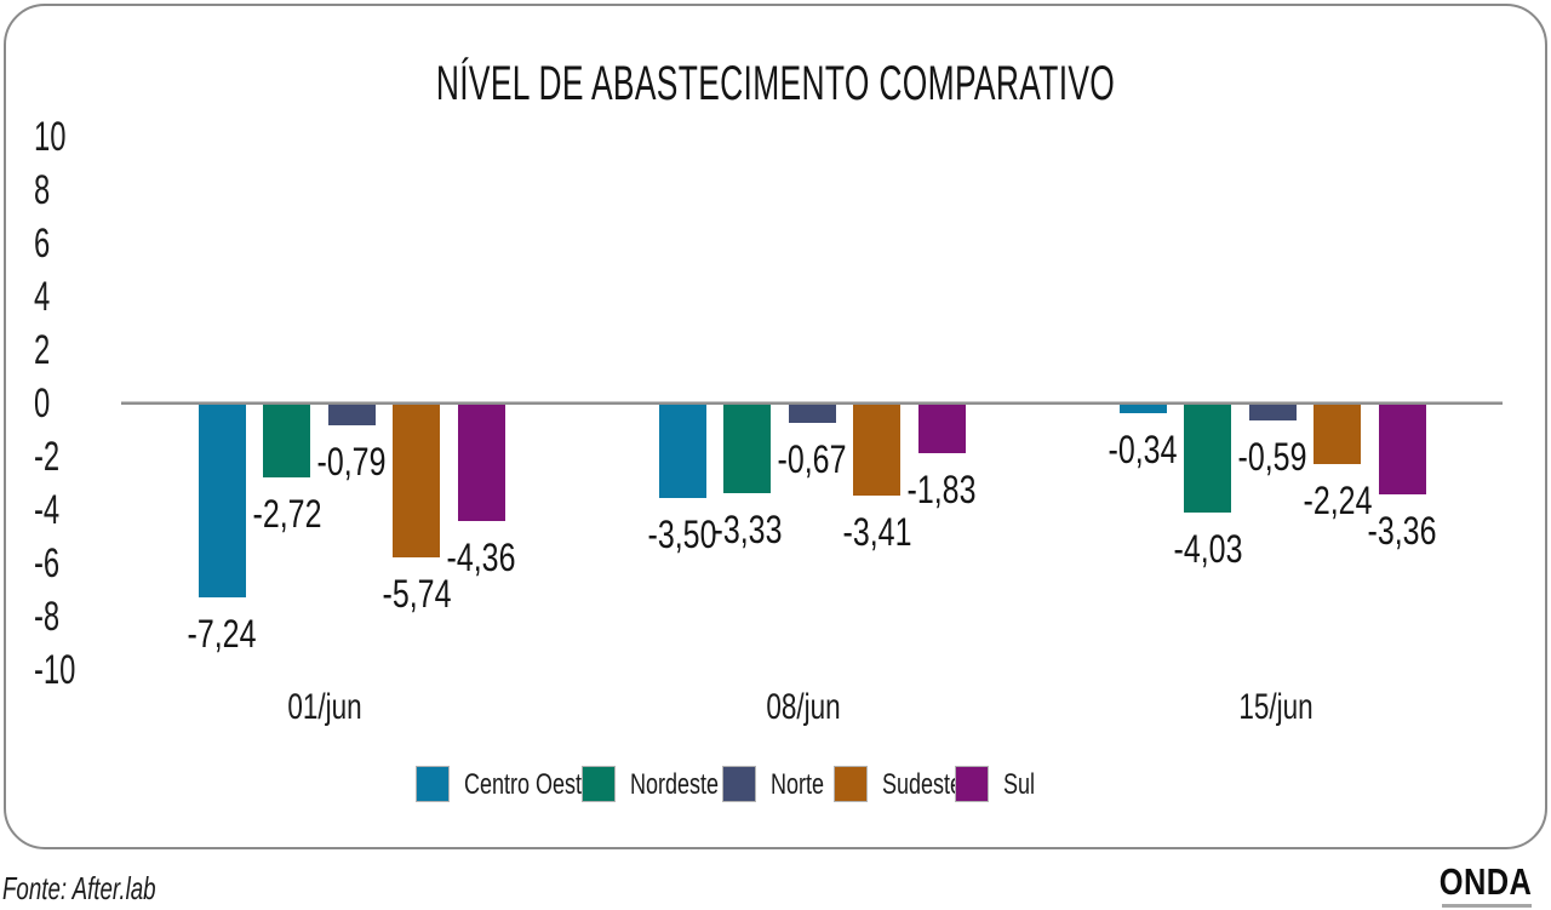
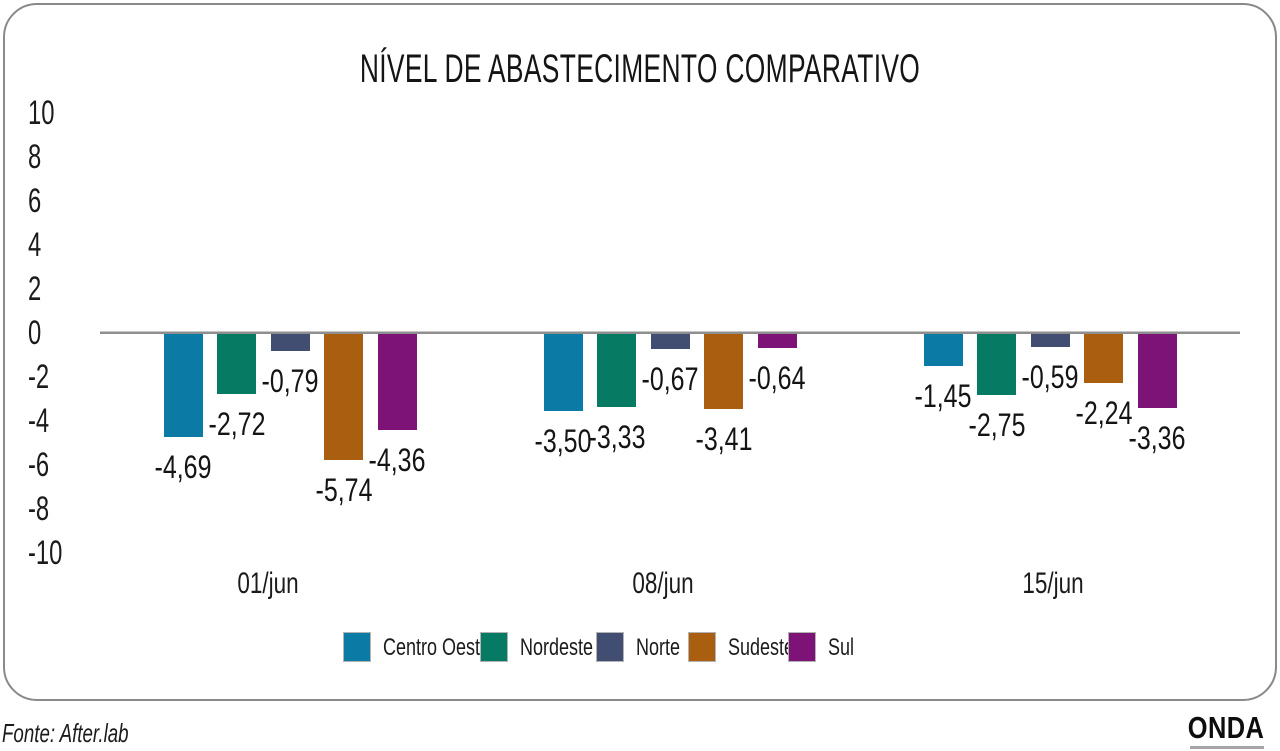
Centro Oeste/01/jun: -7,24 -> -4,69
Sul/08/jun: -1,83 -> -0,64
Centro Oeste/15/jun: -0,34 -> -1,45
Nordeste/15/jun: -4,03 -> -2,75
